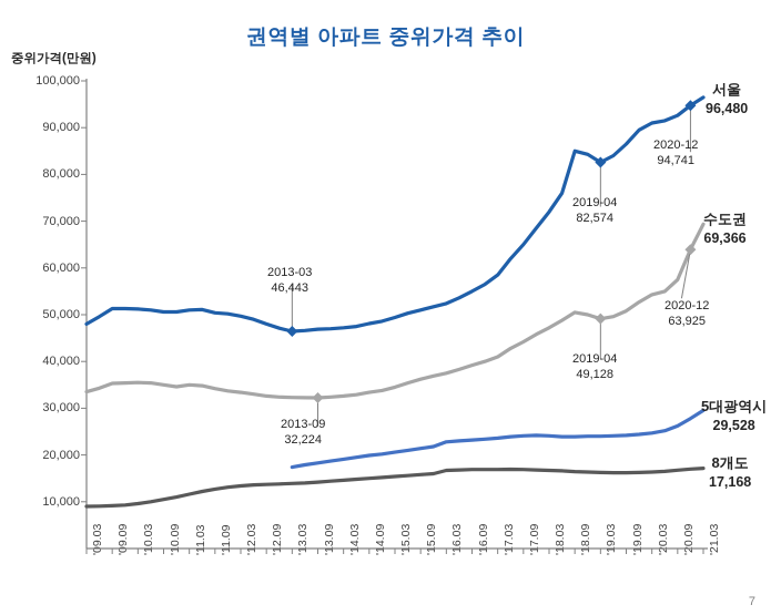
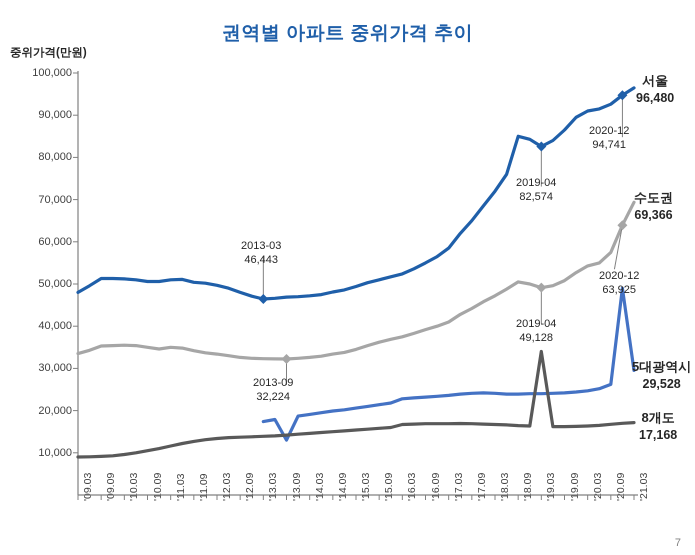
5대광역시/2013-09: 18000 -> 13000
8개도/2019-04: 16000 -> 34000
5대광역시/2020-12: 28000 -> 49000
